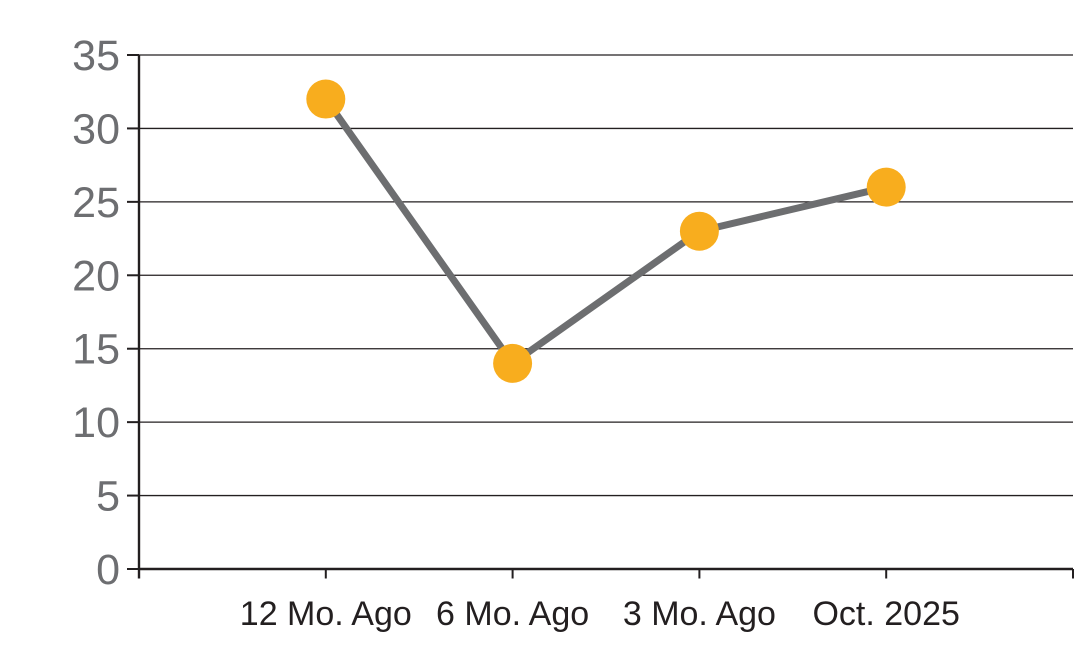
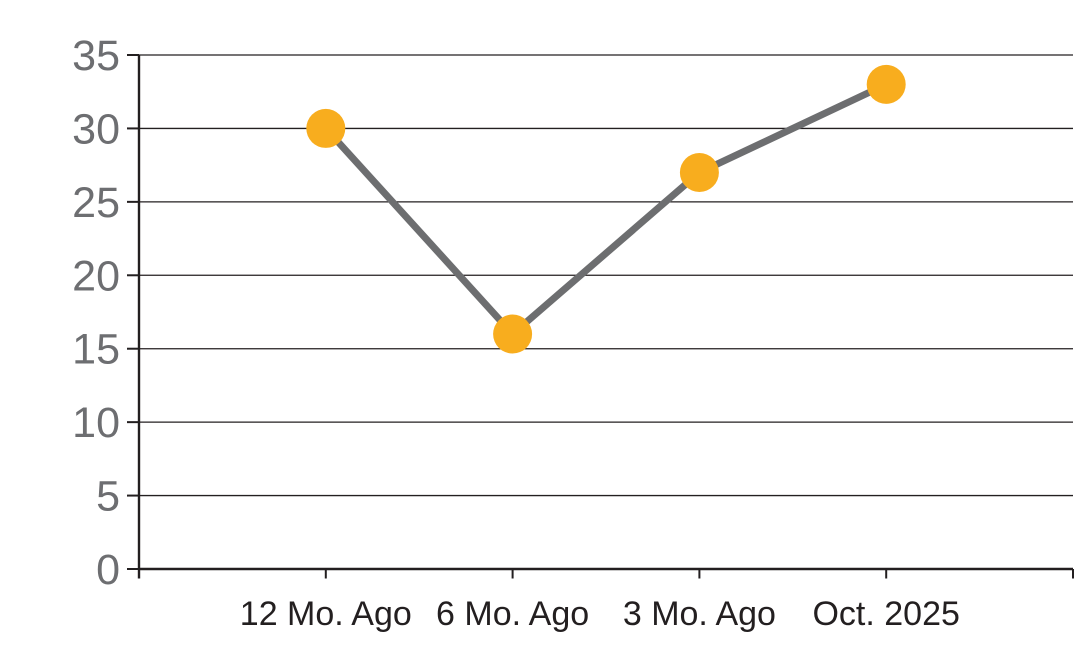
12 Mo. Ago: 32 -> 30
6 Mo. Ago: 14 -> 16
3 Mo. Ago: 23 -> 27
Oct. 2025: 26 -> 33
